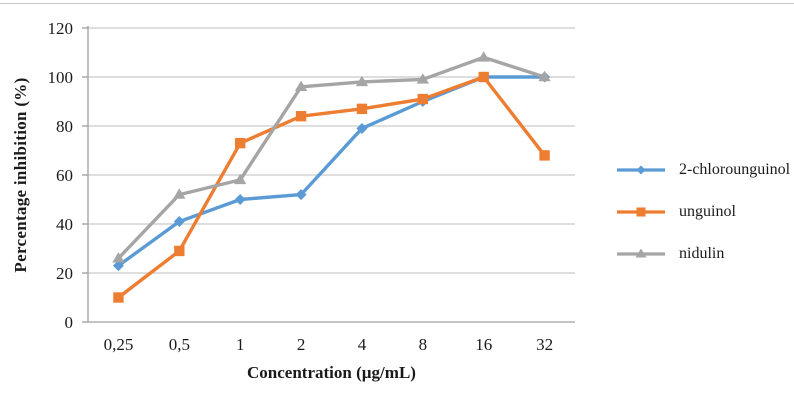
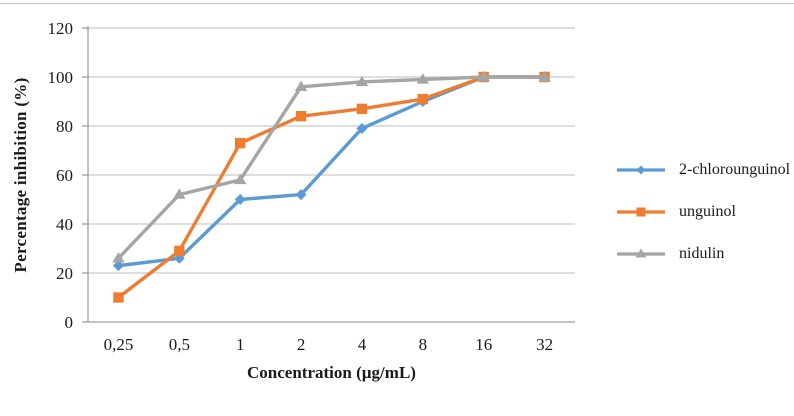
2-chlorounguinol/0,5: 41 -> 26
nidulin/16: 108 -> 100
unguinol/32: 68 -> 100
